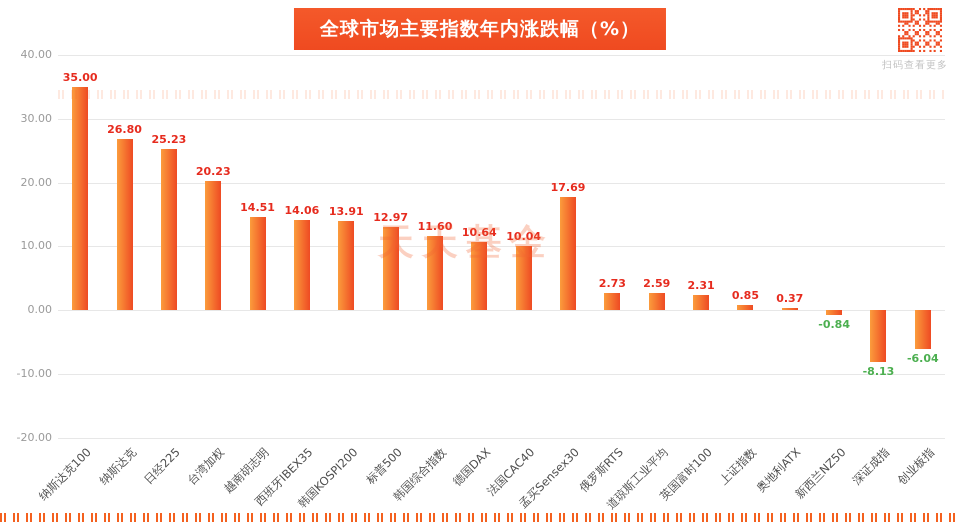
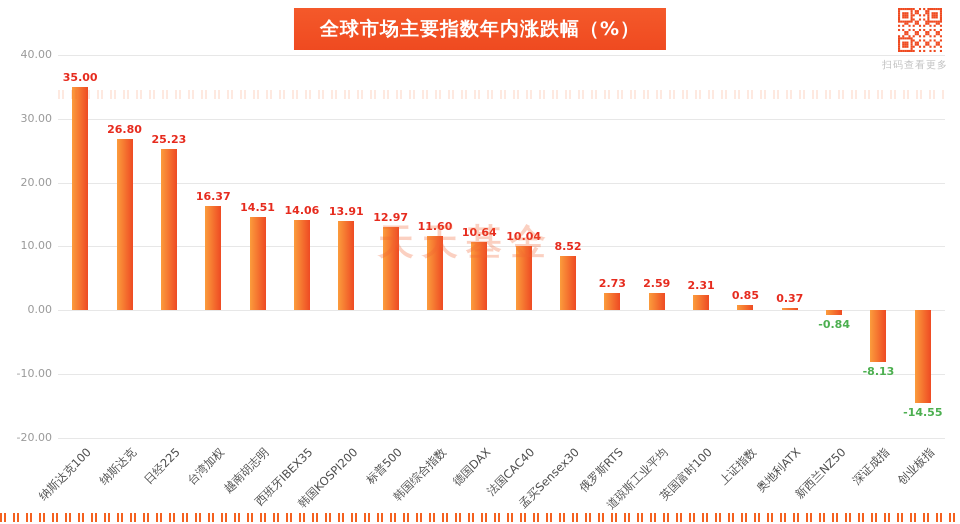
台湾加权: 20.23 -> 16.37
孟买Sensex30: 17.69 -> 8.52
创业板指: -6.04 -> -14.55
